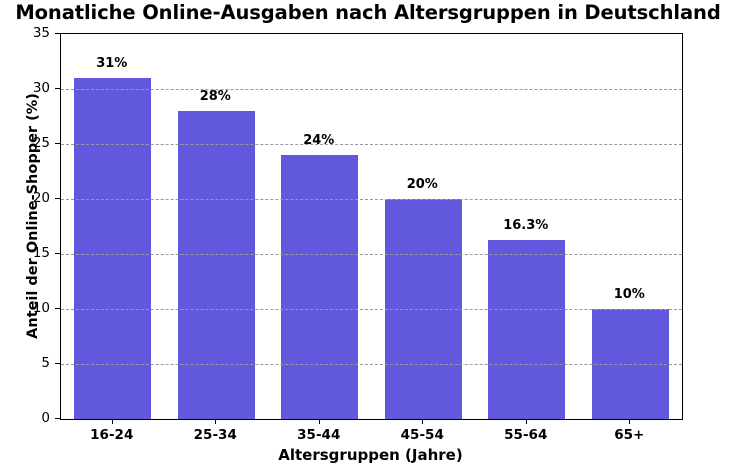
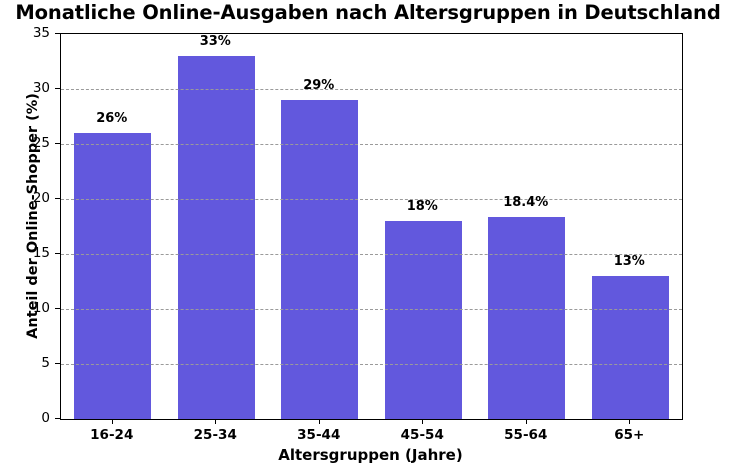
16-24: 31% -> 26%
25-34: 28% -> 33%
35-44: 24% -> 29%
45-54: 20% -> 18%
55-64: 16.3% -> 18.4%
65+: 10% -> 13%
